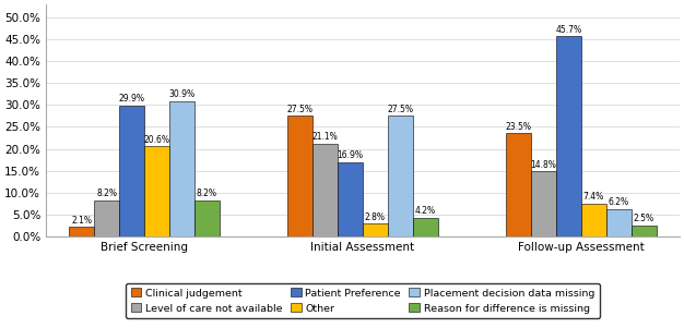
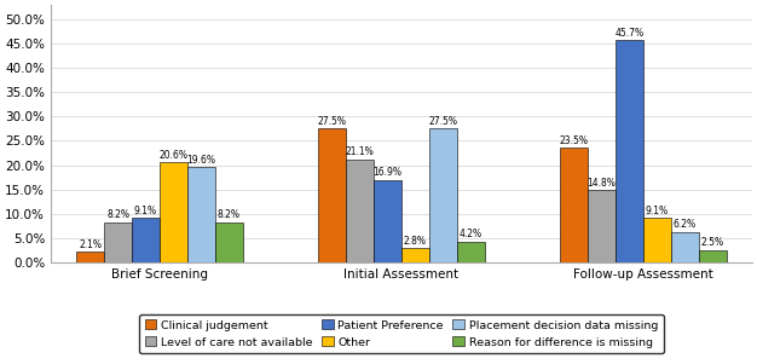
Patient Preference/Brief Screening: 29.9% -> 9.1%
Placement decision data missing/Brief Screening: 30.9% -> 19.6%
Other/Follow-up Assessment: 7.4% -> 9.1%
